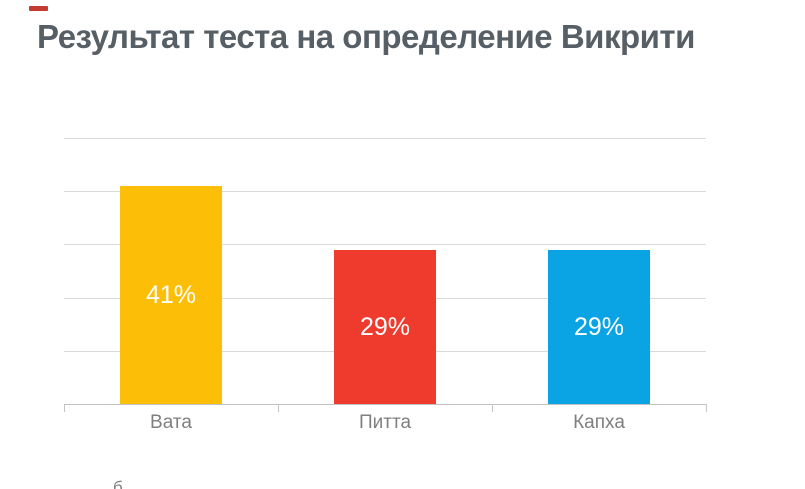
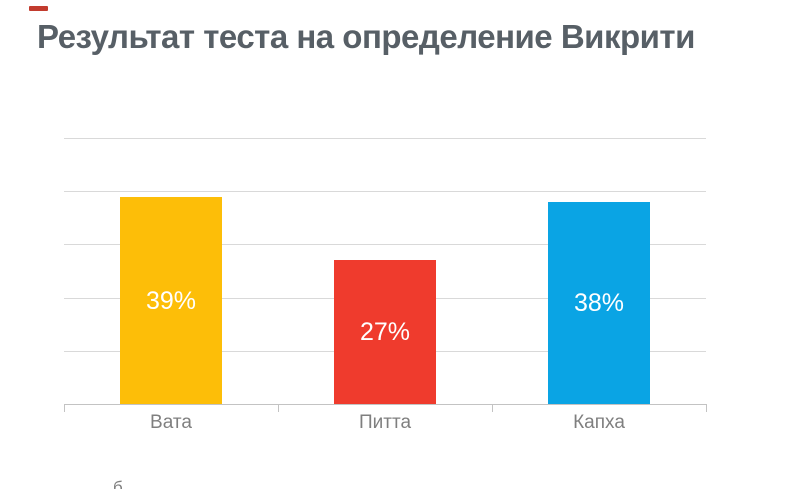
Вата: 41% -> 39%
Питта: 29% -> 27%
Капха: 29% -> 38%
